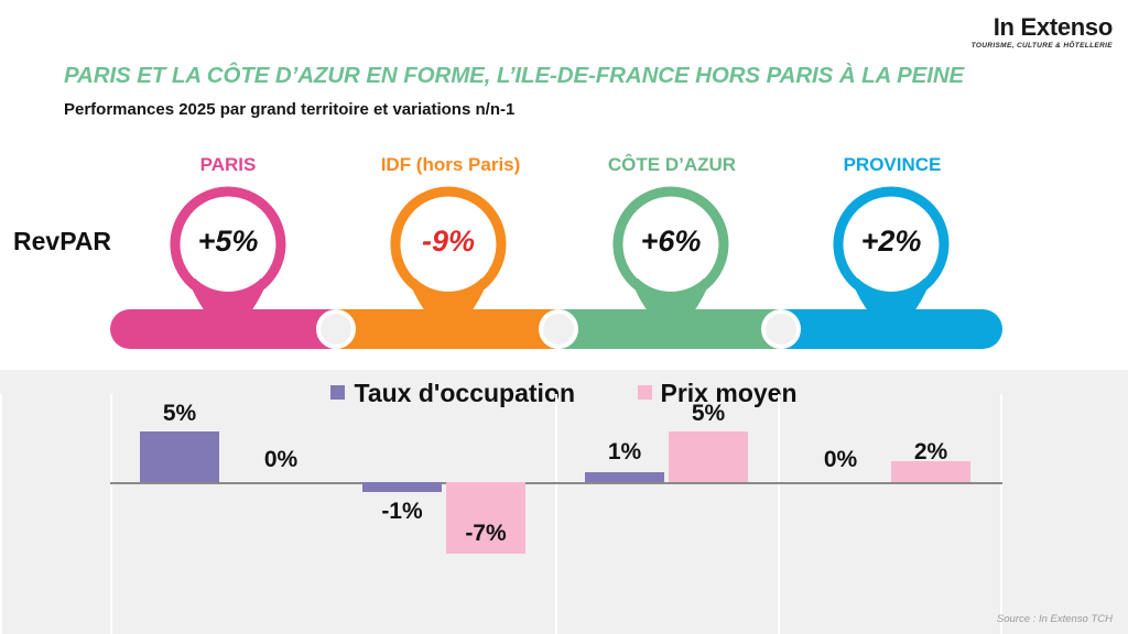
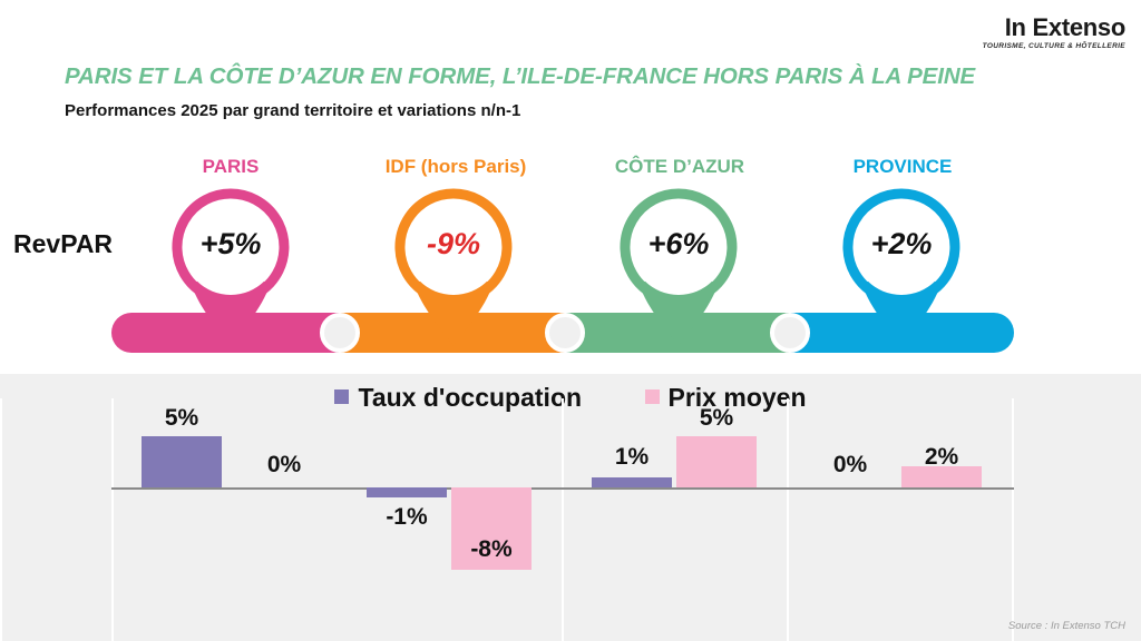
Prix moyen/IDF (hors Paris): -7% -> -8%
